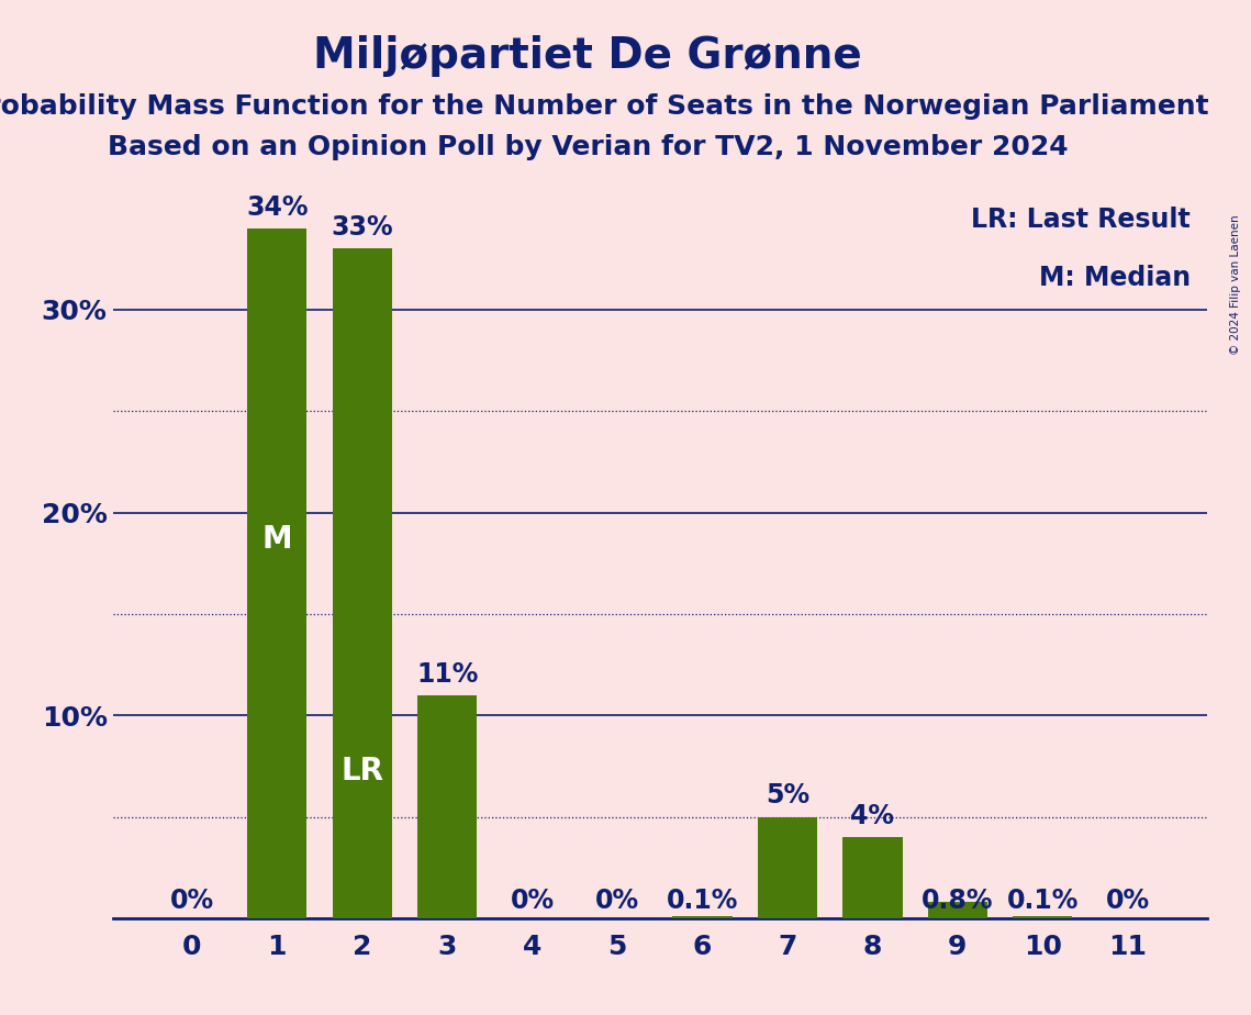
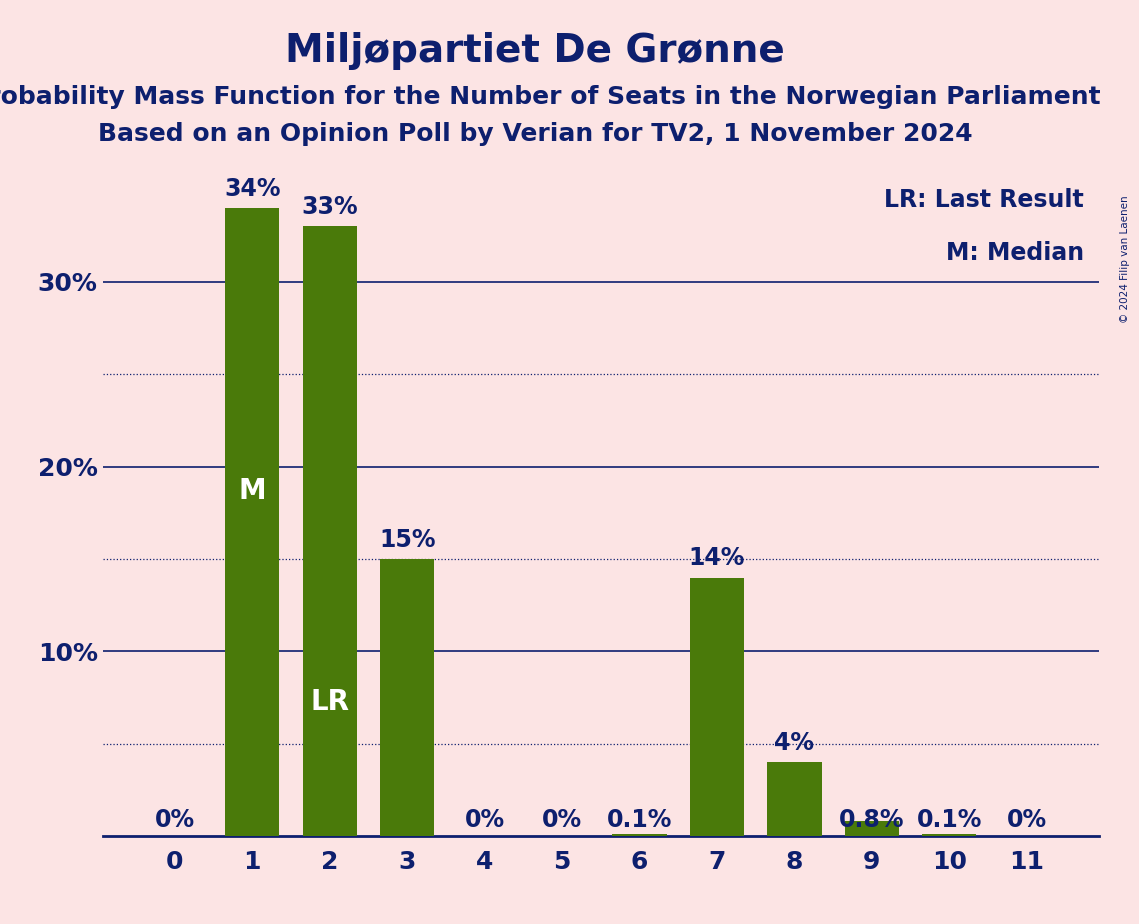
3: 11% -> 15%
7: 5% -> 14%
